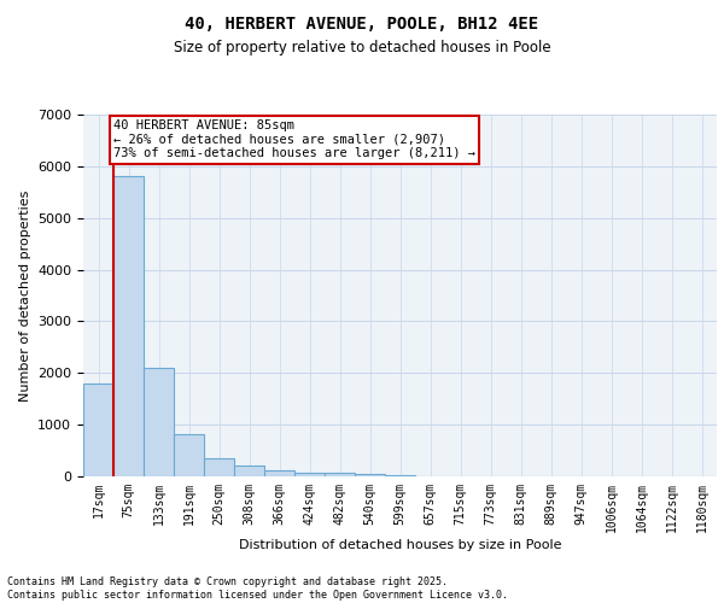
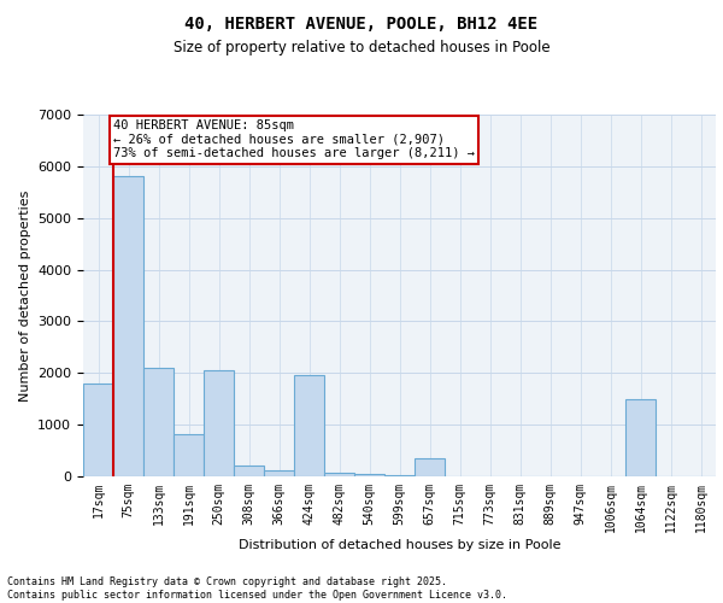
250sqm: 350 -> 2050
424sqm: 80 -> 1950
657sqm: 10 -> 350
1064sqm: 0 -> 1500
